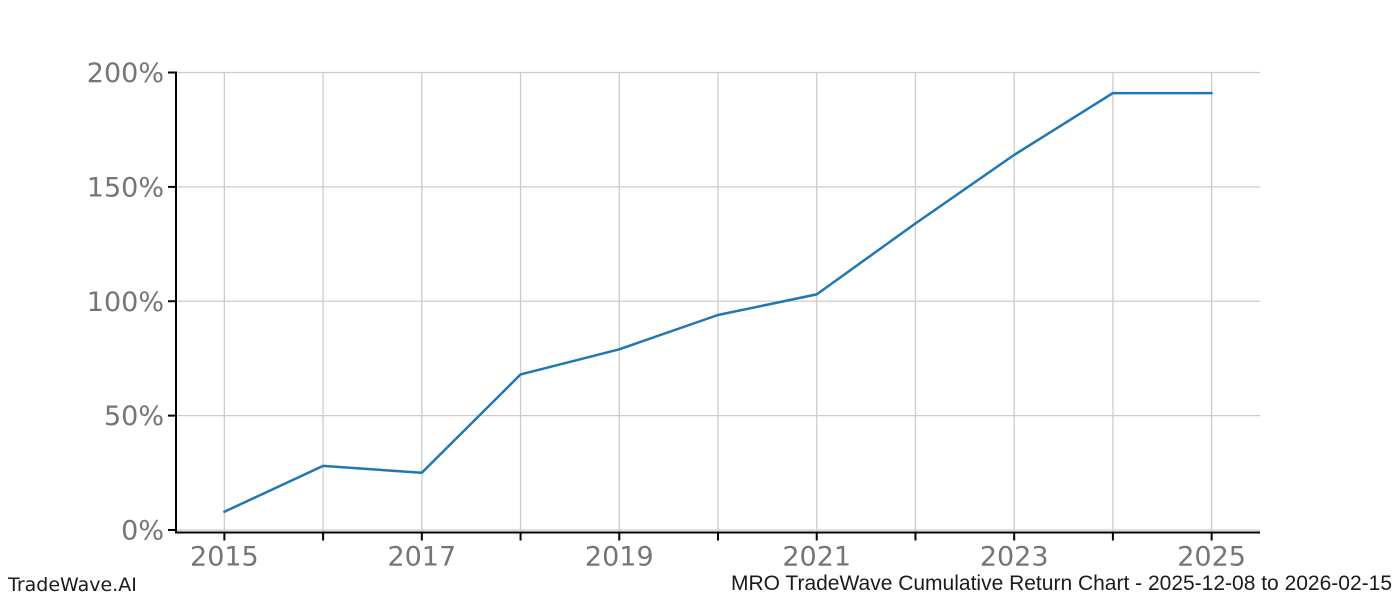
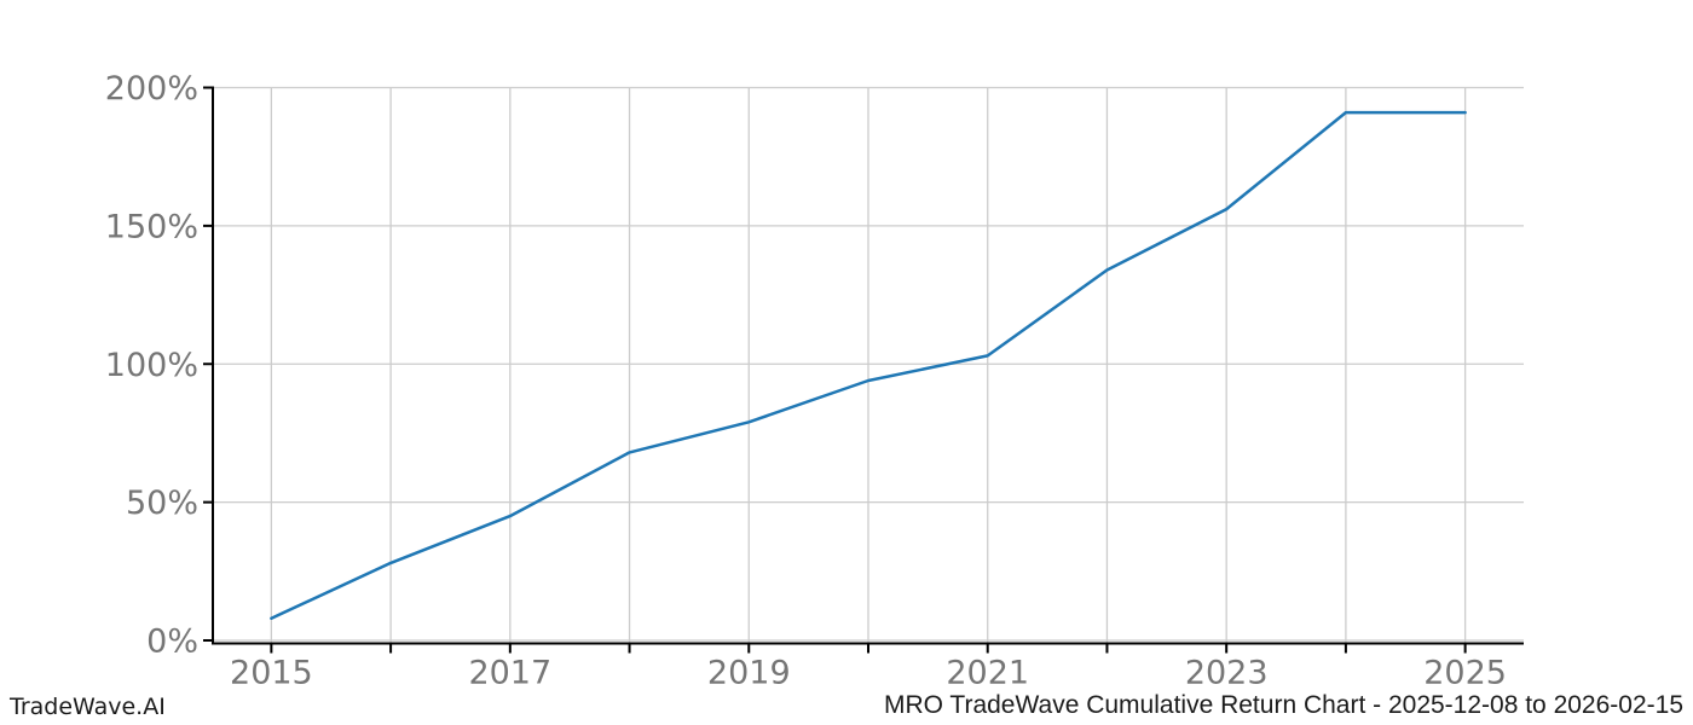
2017: 25% -> 45%
2023: 164% -> 156%
